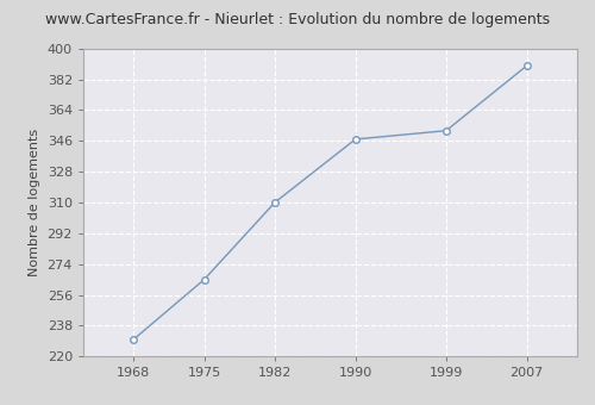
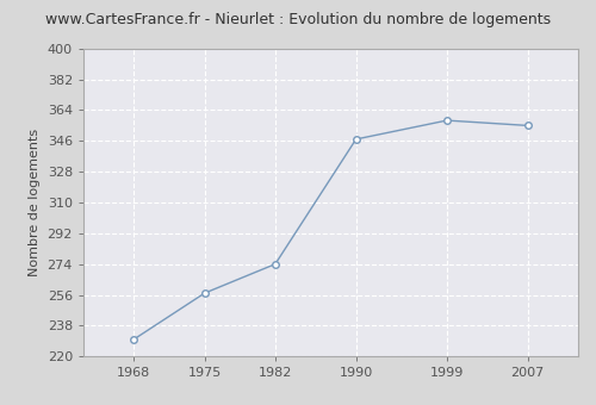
1975: 265 -> 257
1982: 310 -> 274
1999: 352 -> 358
2007: 390 -> 355
